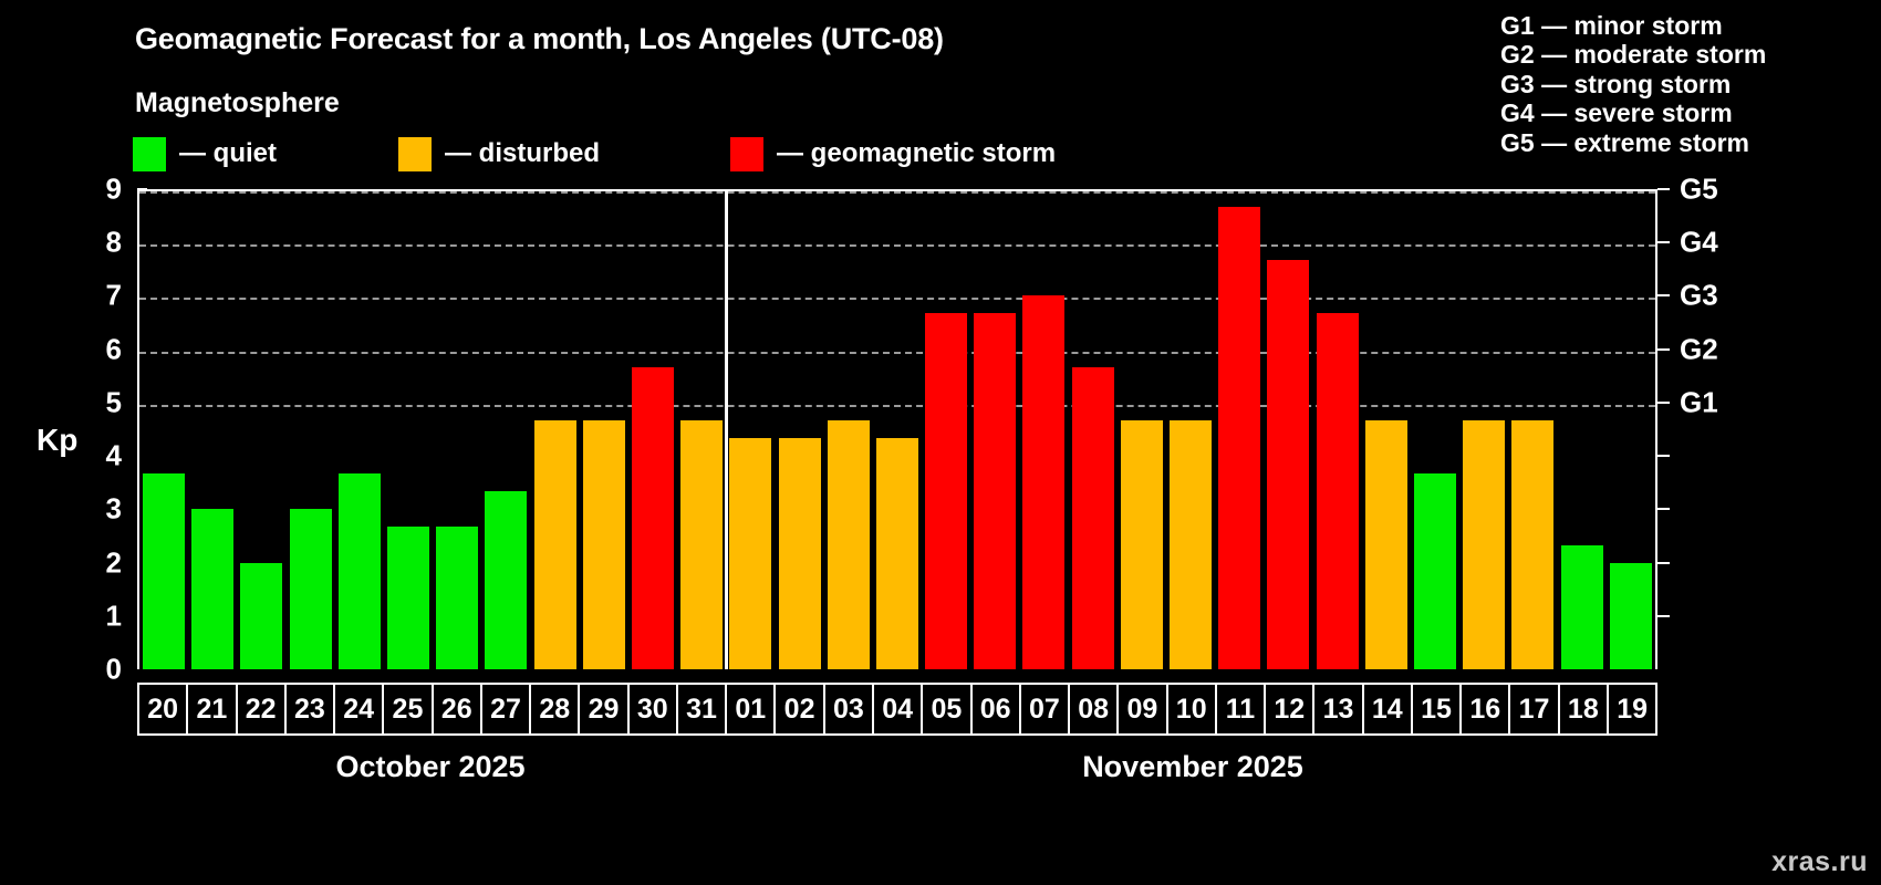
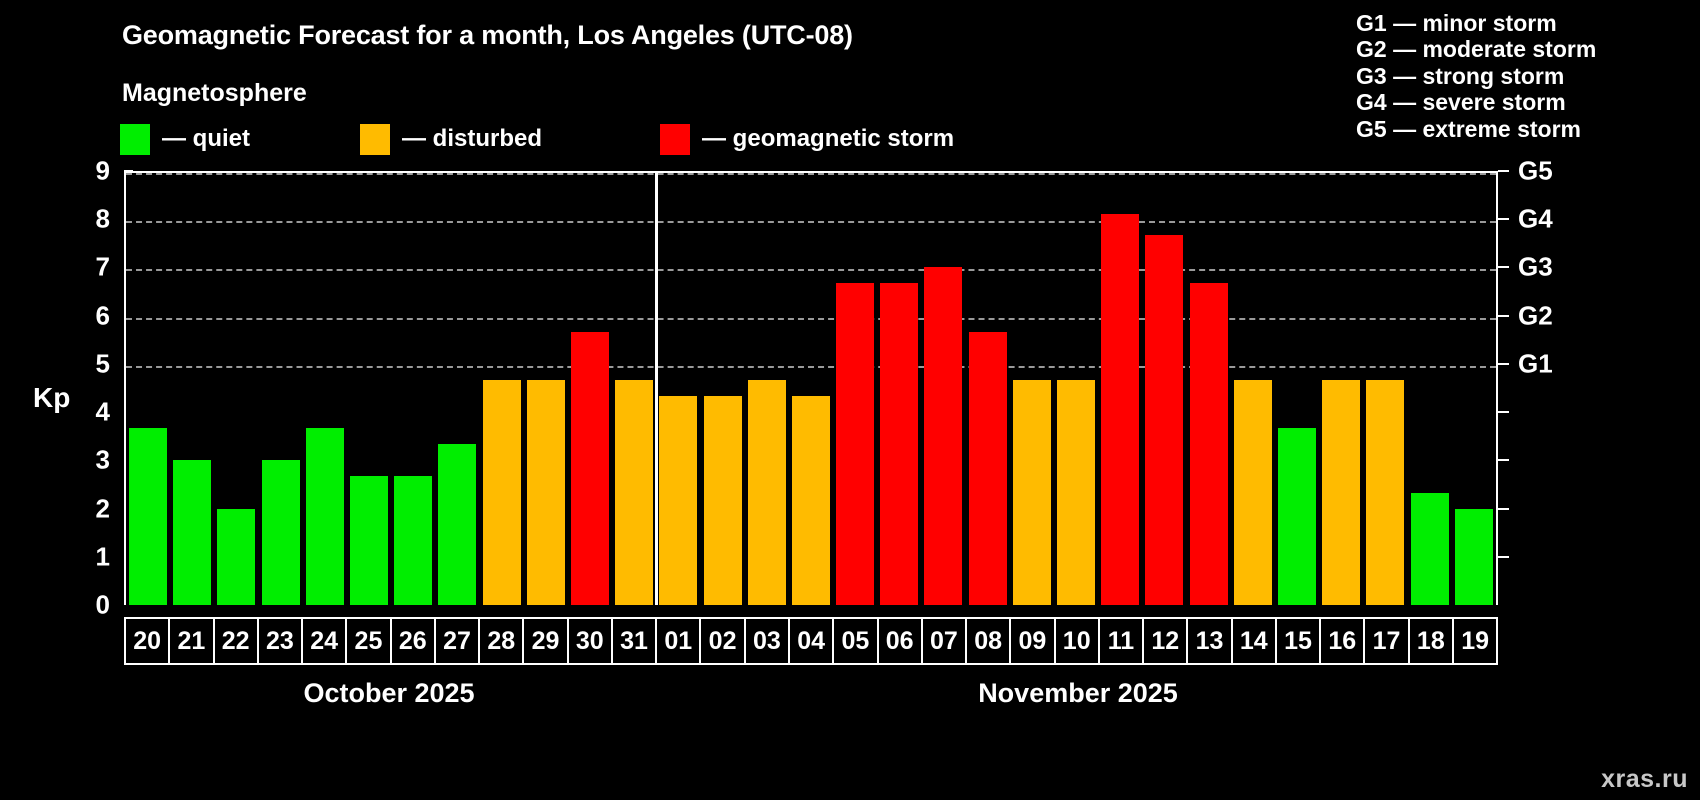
11: 8.7 -> 8.1
